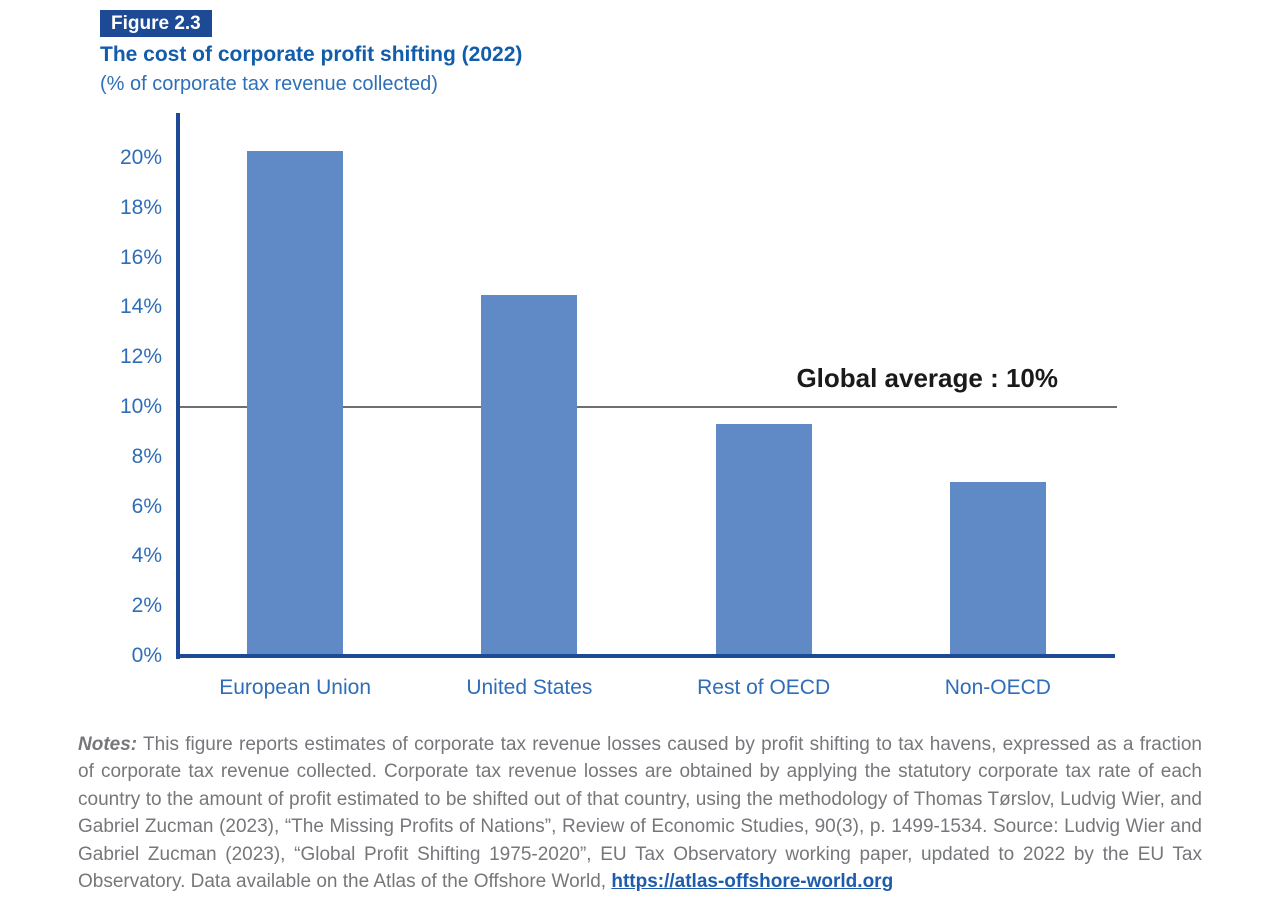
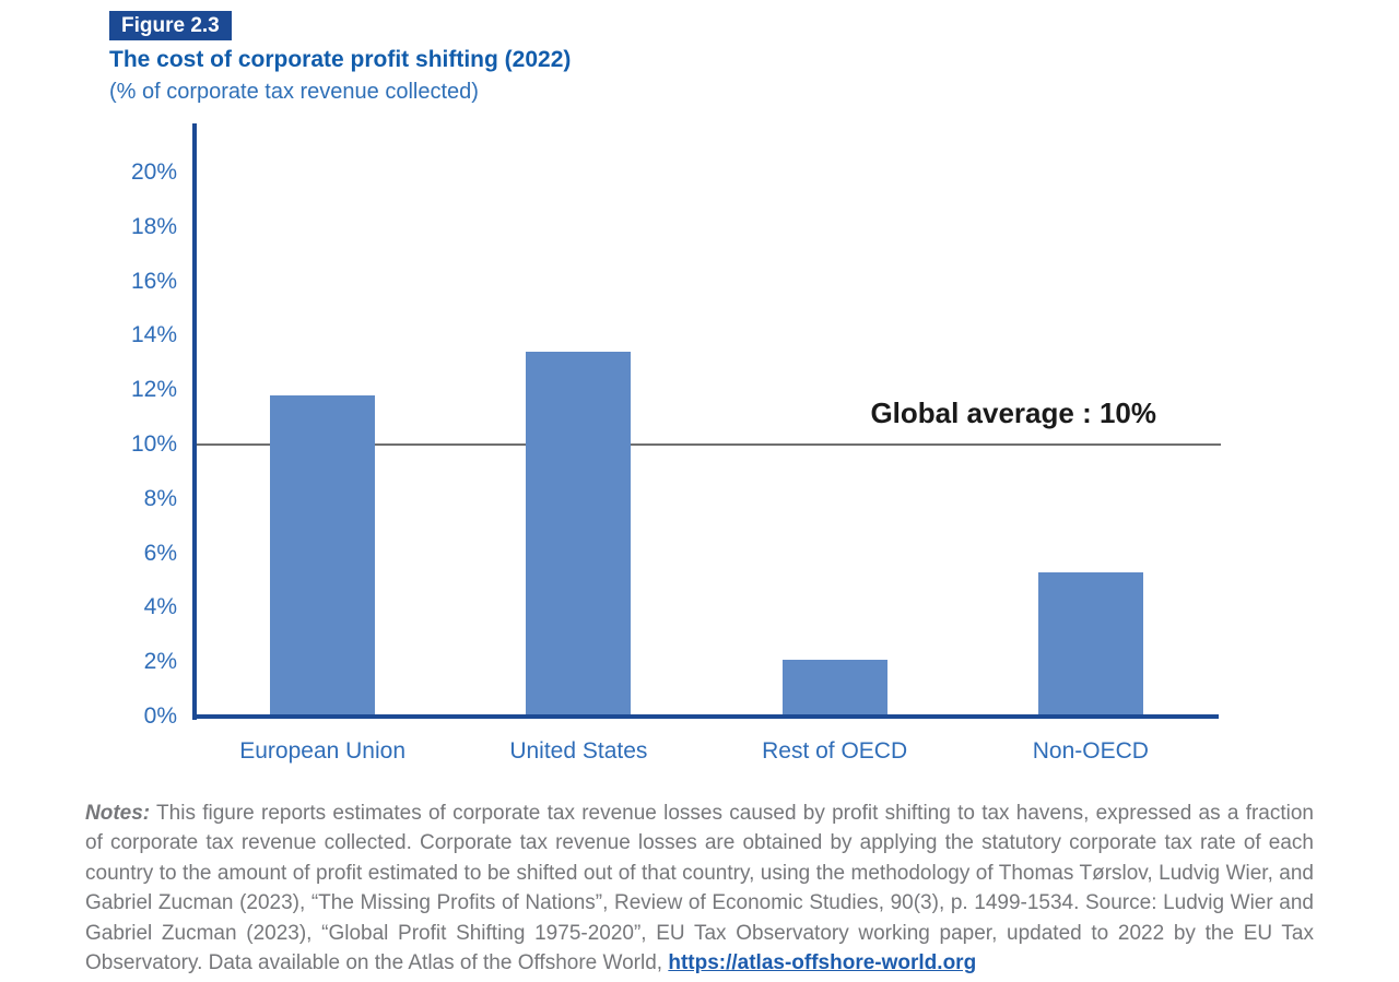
European Union: 20.3% -> 11.8%
United States: 14.5% -> 13.4%
Rest of OECD: 9.3% -> 2.1%
Non-OECD: 7.0% -> 5.3%
